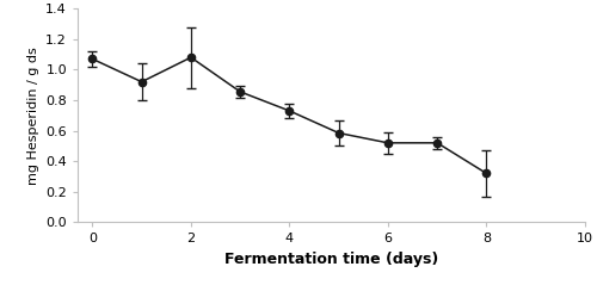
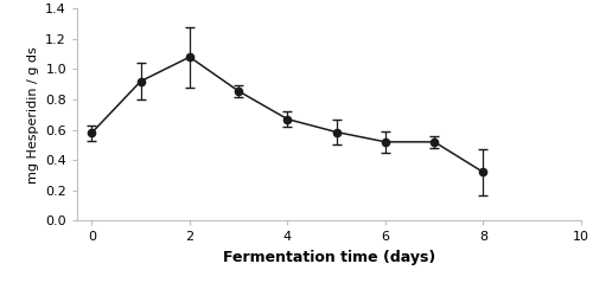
0: 1.07 -> 0.58
4: 0.73 -> 0.67
